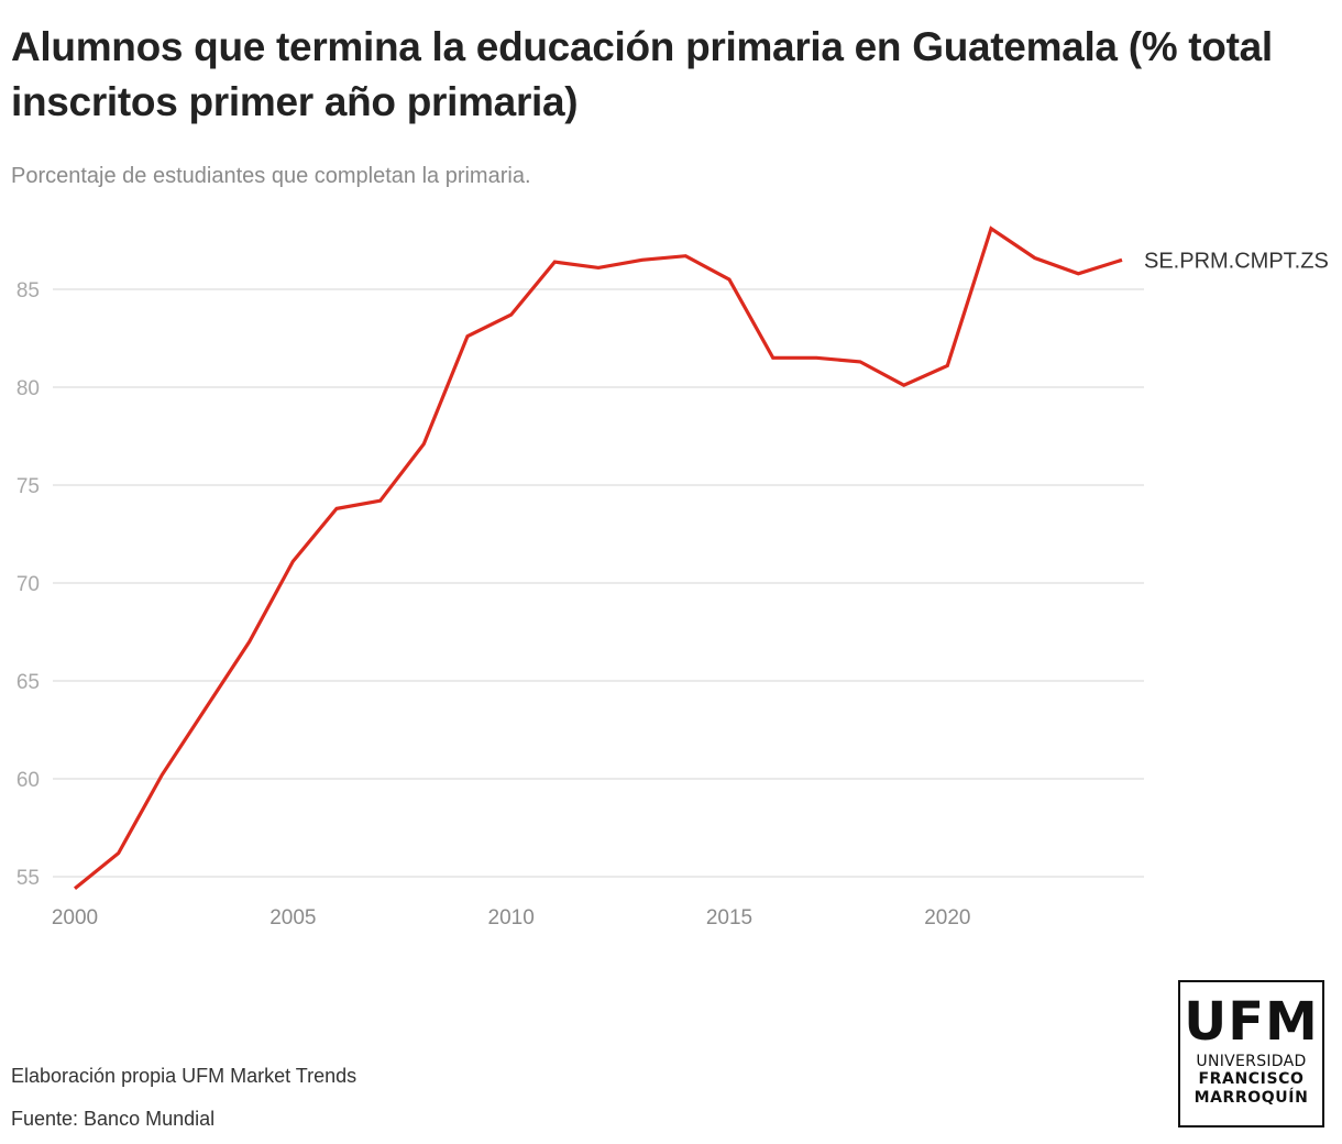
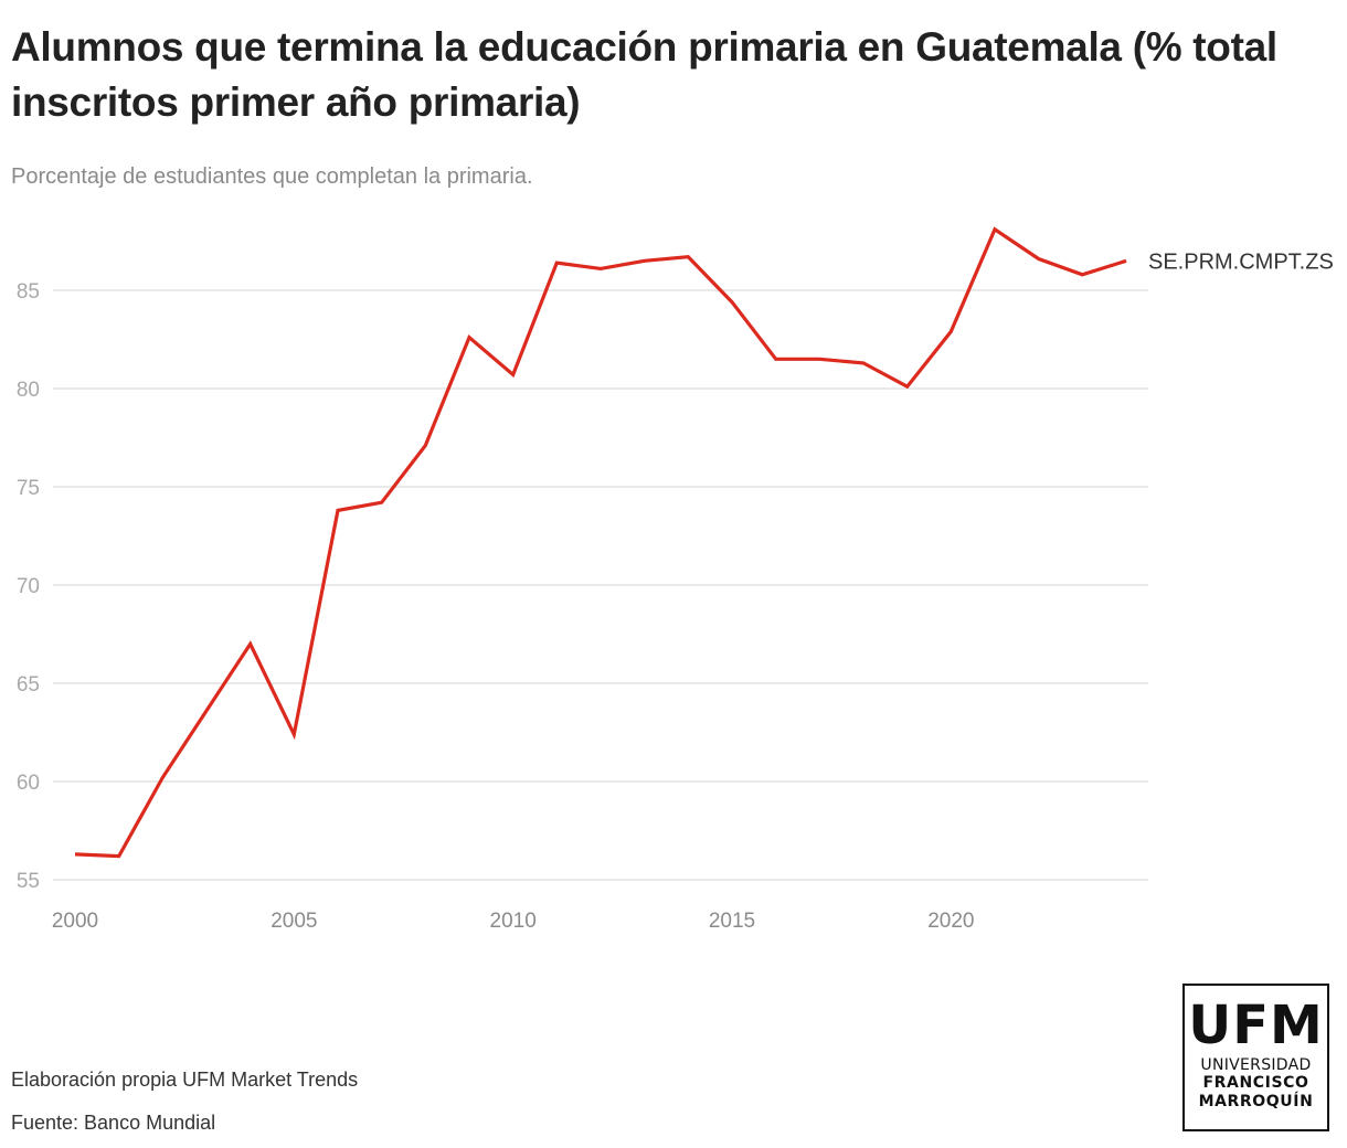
2000: 54.4 -> 56.3
2005: 71.1 -> 62.4
2010: 83.7 -> 80.7
2015: 85.5 -> 84.4
2020: 81.1 -> 82.9
